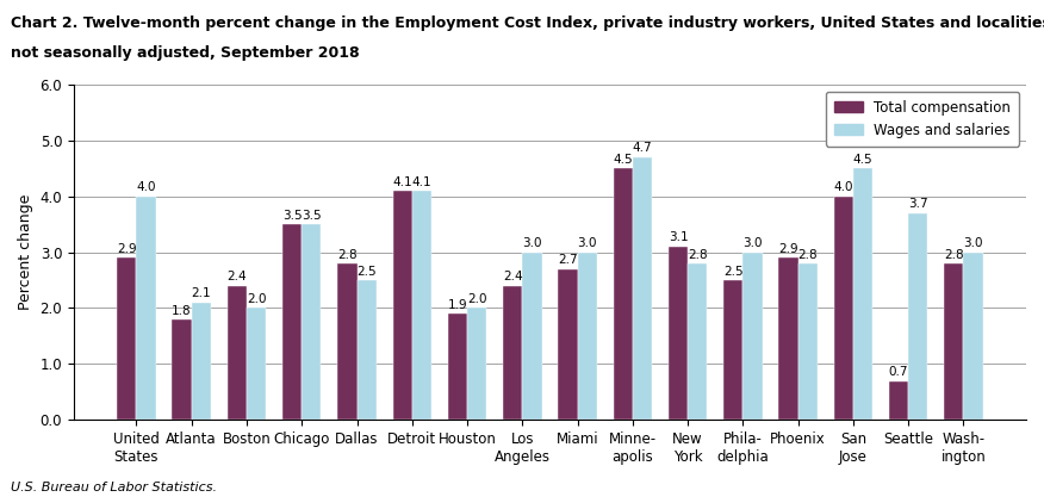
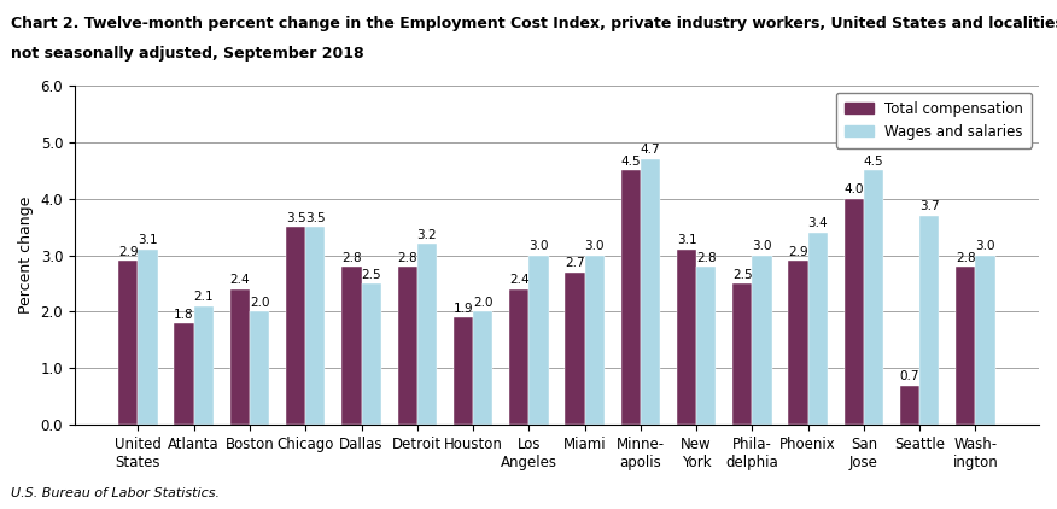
Wages and salaries/United States: 4.0 -> 3.1
Total compensation/Detroit: 4.1 -> 2.8
Wages and salaries/Detroit: 4.1 -> 3.2
Wages and salaries/Phoenix: 2.8 -> 3.4
